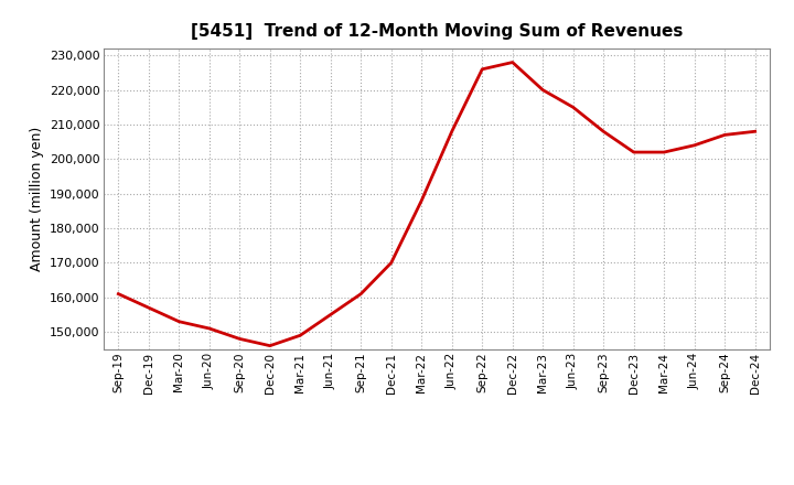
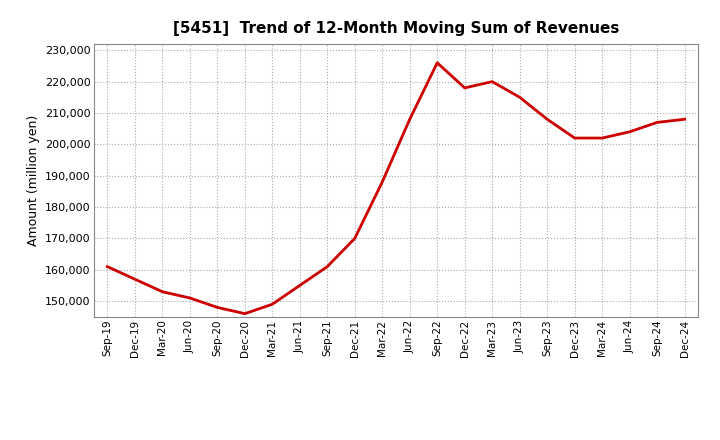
Dec-22: 228,000 -> 218,000
